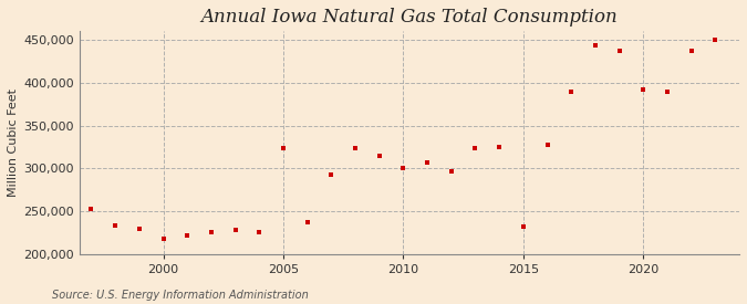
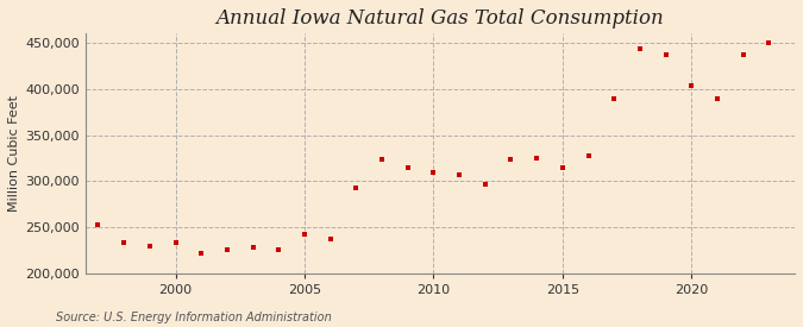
2000: 218,000 -> 233,000
2005: 324,000 -> 242,000
2010: 300,000 -> 310,000
2015: 232,000 -> 315,000
2020: 392,000 -> 404,000
